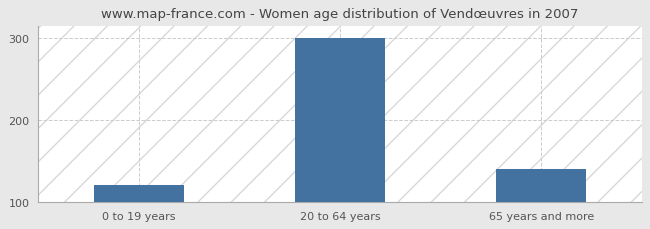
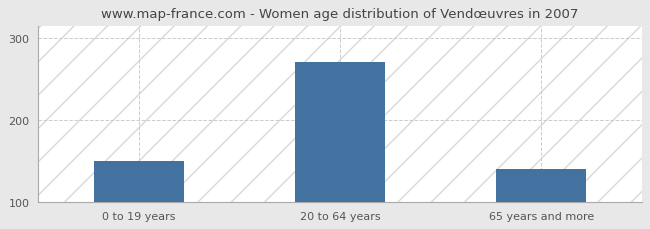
0 to 19 years: 120 -> 150
20 to 64 years: 300 -> 270
